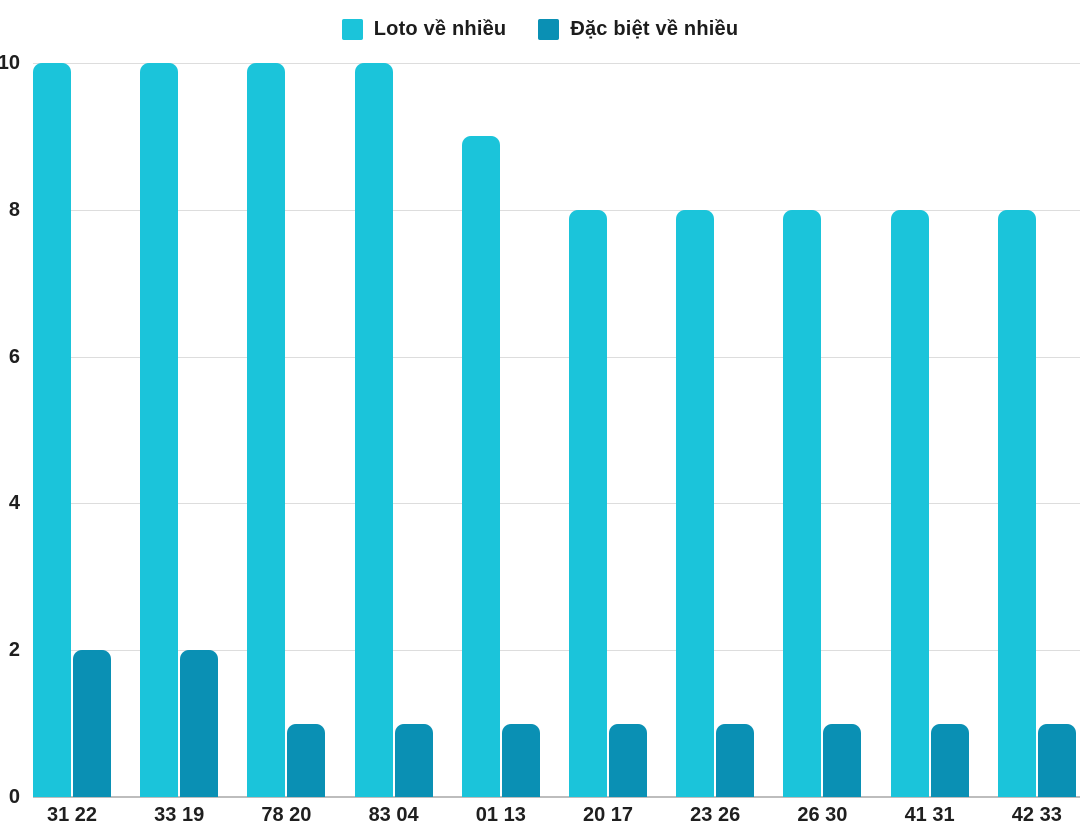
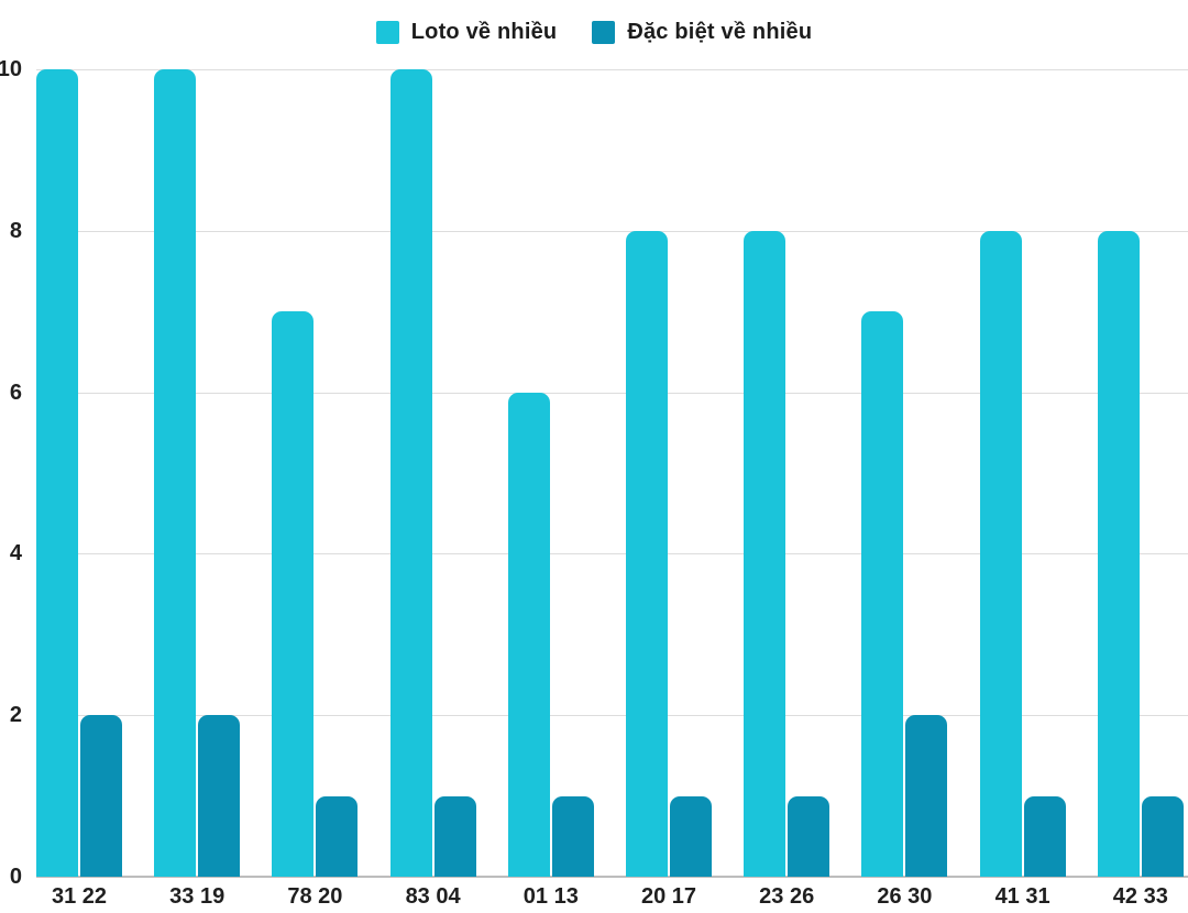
Loto về nhiều/78 20: 10 -> 7
Loto về nhiều/01 13: 9 -> 6
Loto về nhiều/26 30: 8 -> 7
Đặc biệt về nhiều/26 30: 1 -> 2
